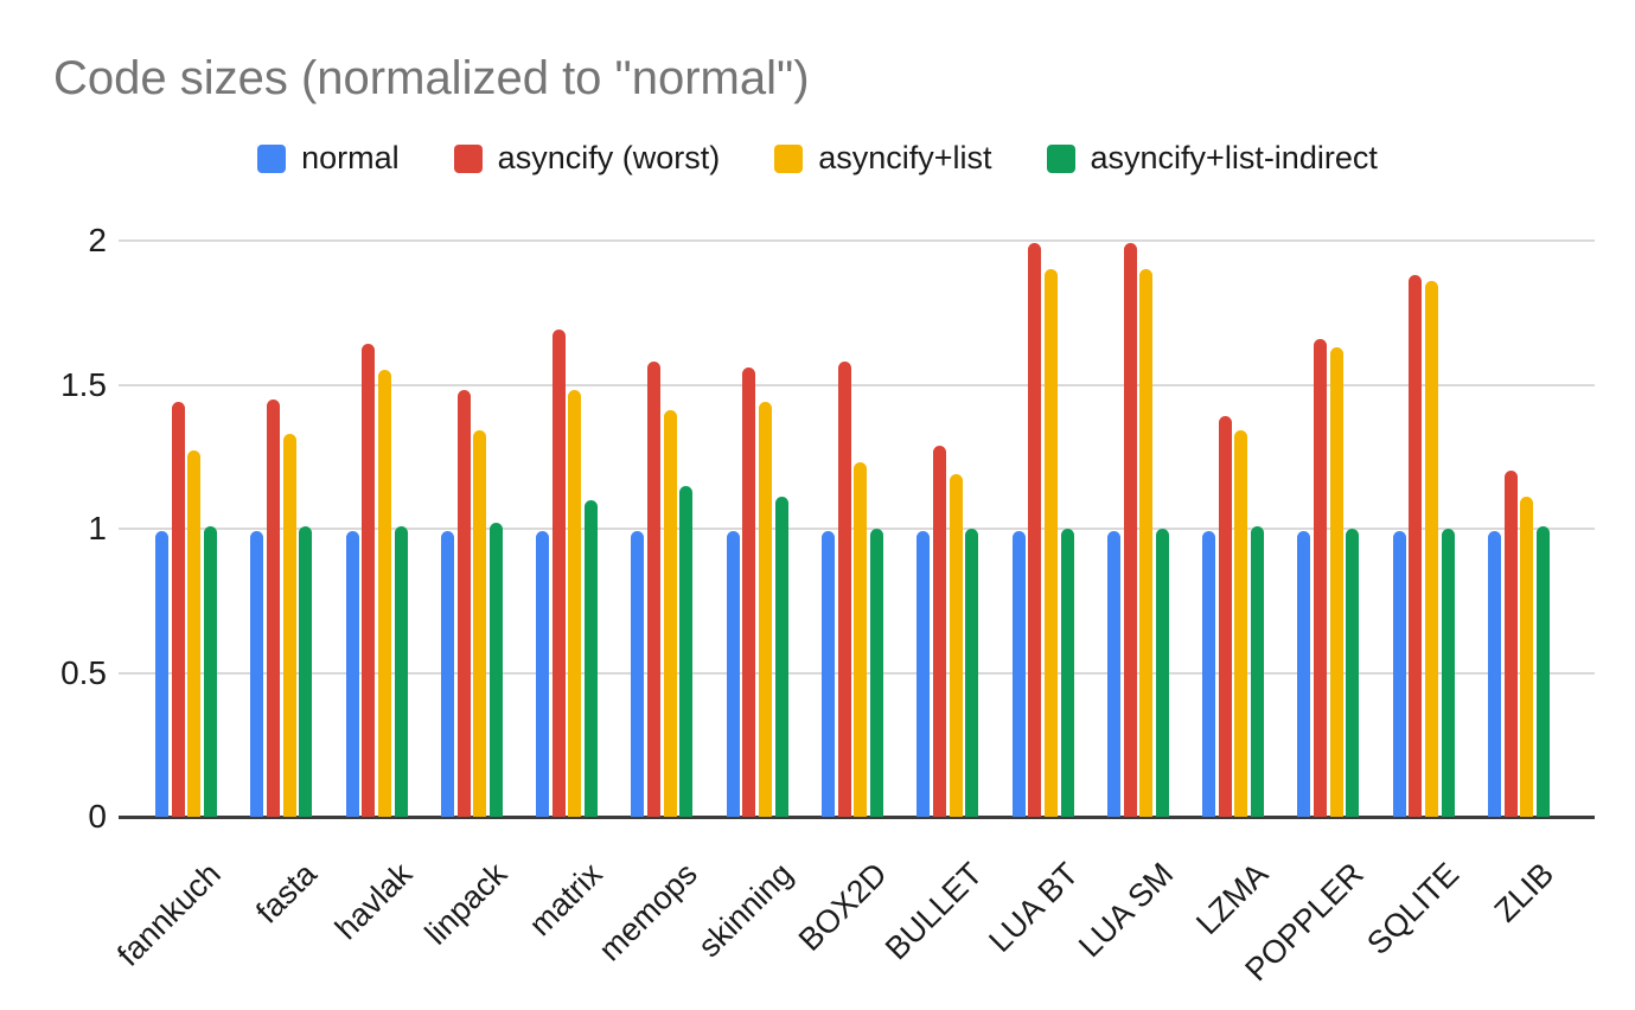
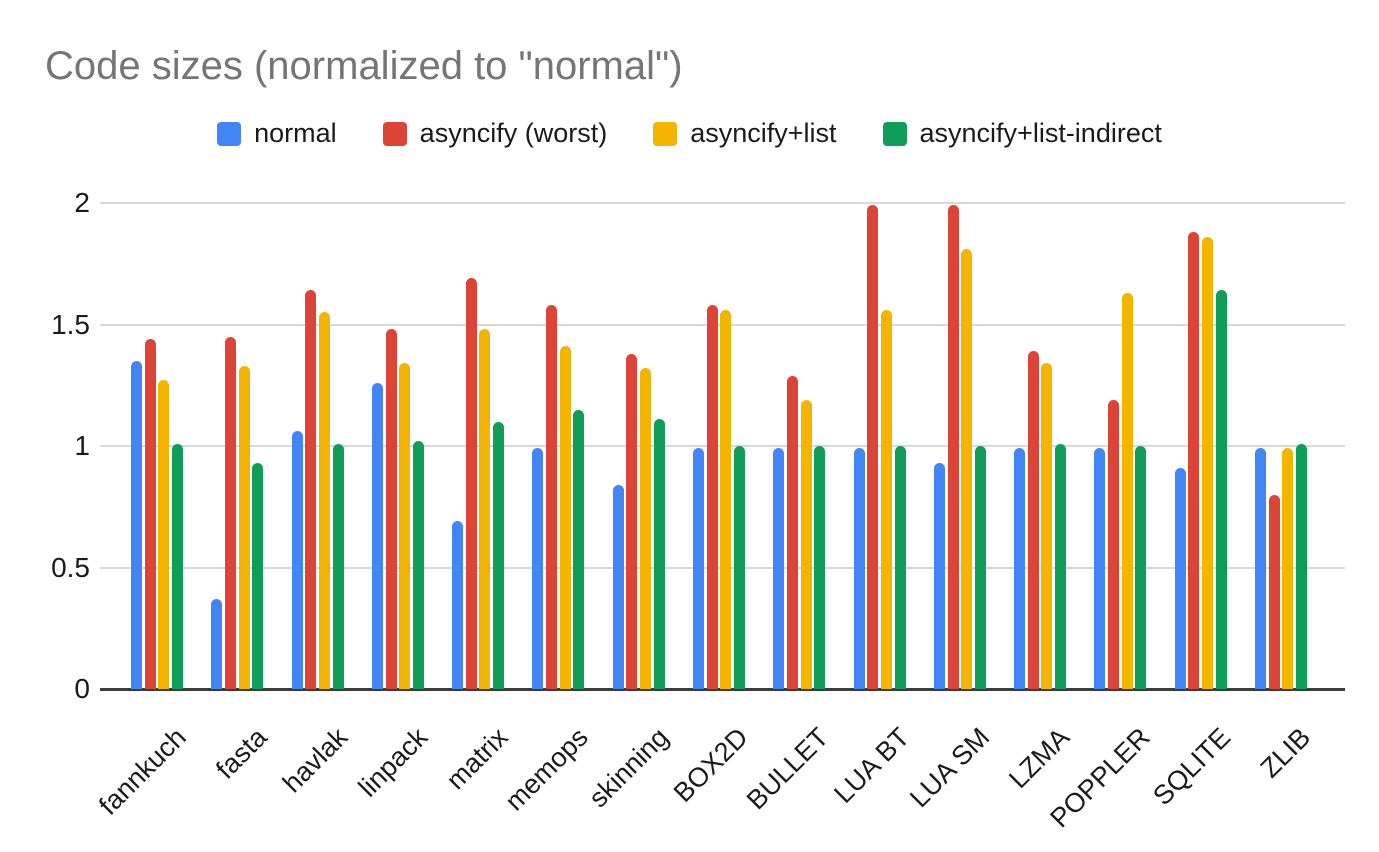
normal/fannkuch: 0.99 -> 1.35
normal/fasta: 0.99 -> 0.37
asyncify+list-indirect/fasta: 1.01 -> 0.93
normal/havlak: 0.99 -> 1.06
normal/linpack: 0.99 -> 1.26
normal/matrix: 0.99 -> 0.69
normal/skinning: 0.99 -> 0.84
asyncify (worst)/skinning: 1.56 -> 1.38
asyncify+list/skinning: 1.44 -> 1.32
asyncify+list/BOX2D: 1.23 -> 1.56
asyncify+list/LUA BT: 1.90 -> 1.56
normal/LUA SM: 0.99 -> 0.93
asyncify+list/LUA SM: 1.90 -> 1.81
asyncify (worst)/POPPLER: 1.66 -> 1.19
normal/SQLITE: 0.99 -> 0.91
asyncify+list-indirect/SQLITE: 1.00 -> 1.64
asyncify (worst)/ZLIB: 1.20 -> 0.80
asyncify+list/ZLIB: 1.11 -> 0.99
